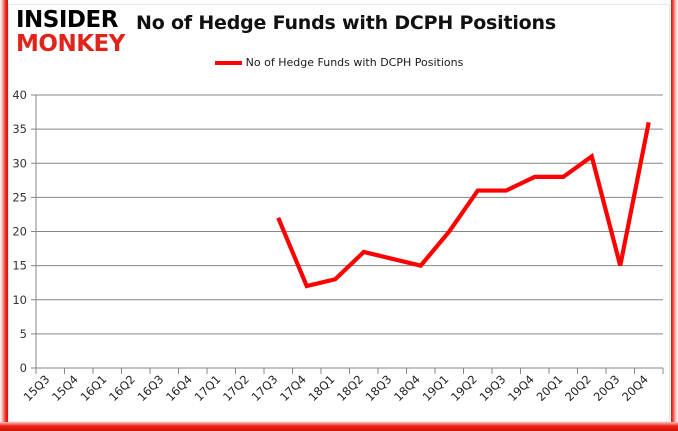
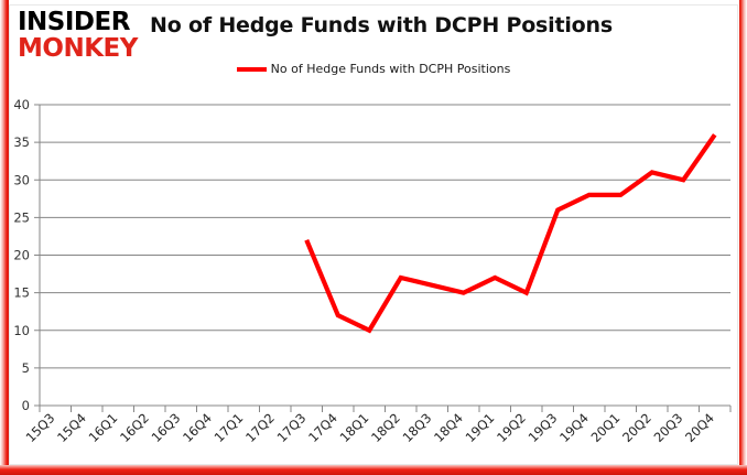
18Q1: 13 -> 10
19Q1: 20 -> 17
19Q2: 26 -> 15
20Q3: 15 -> 30
